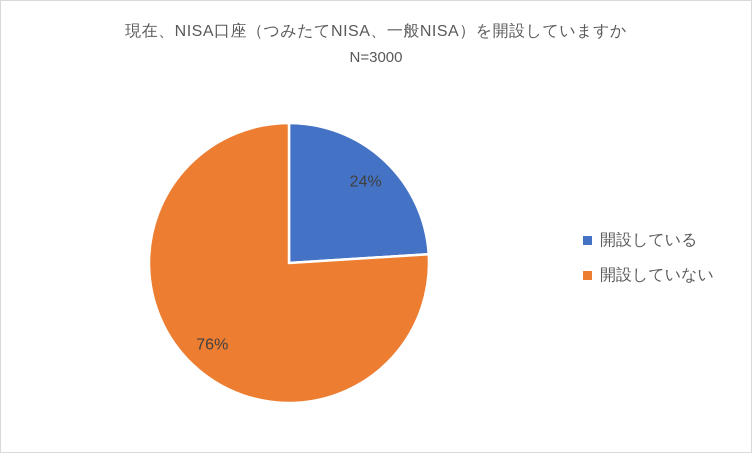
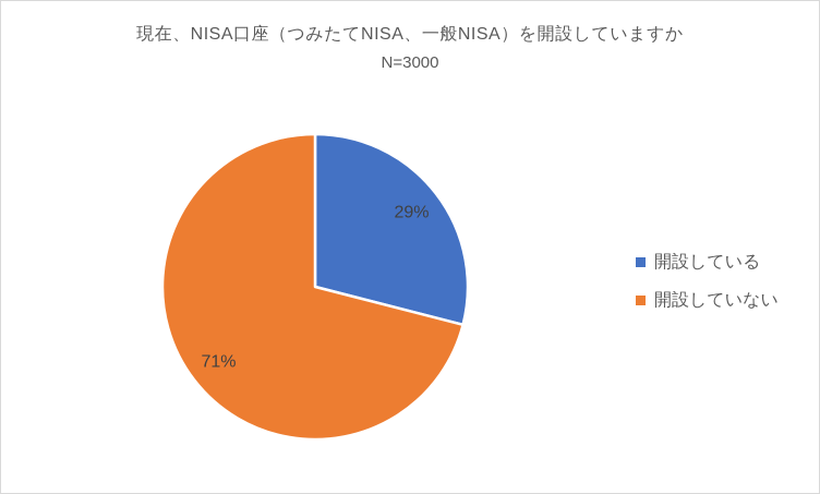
開設している: 24% -> 29%
開設していない: 76% -> 71%
